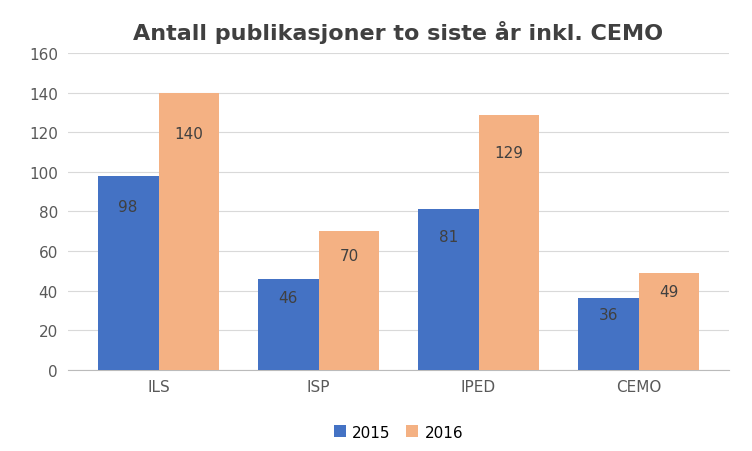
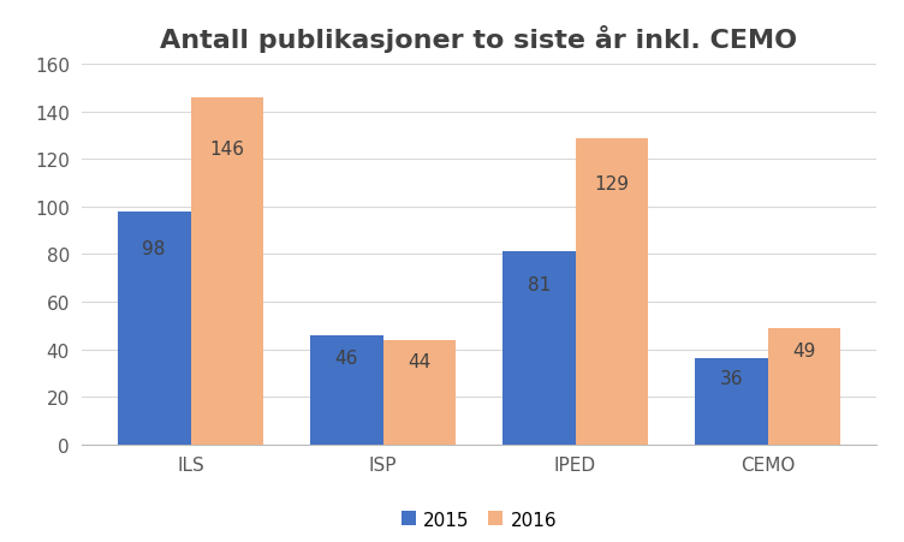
2016/ILS: 140 -> 146
2016/ISP: 70 -> 44
